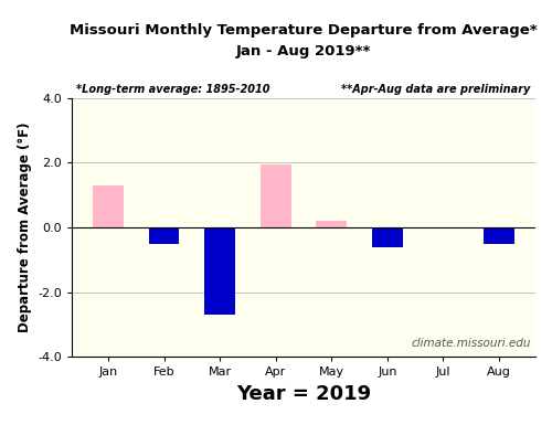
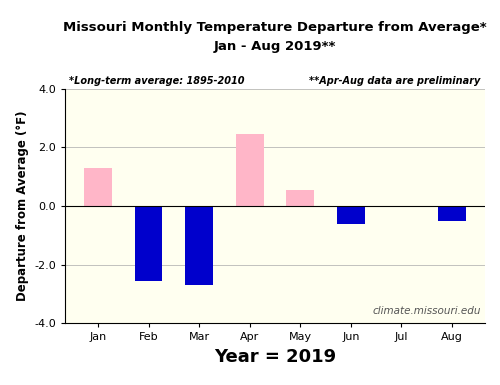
Feb: -0.50 -> -2.55
Apr: 1.95 -> 2.45
May: 0.20 -> 0.55
